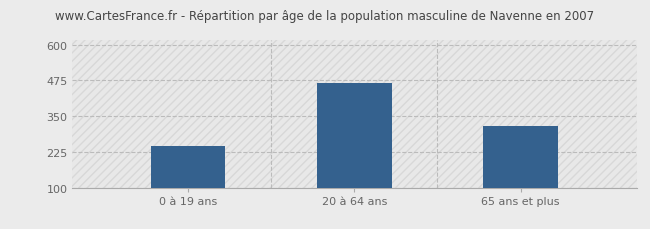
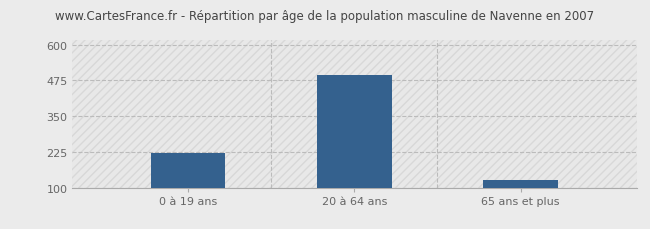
0 à 19 ans: 245 -> 222
20 à 64 ans: 465 -> 493
65 ans et plus: 315 -> 128
